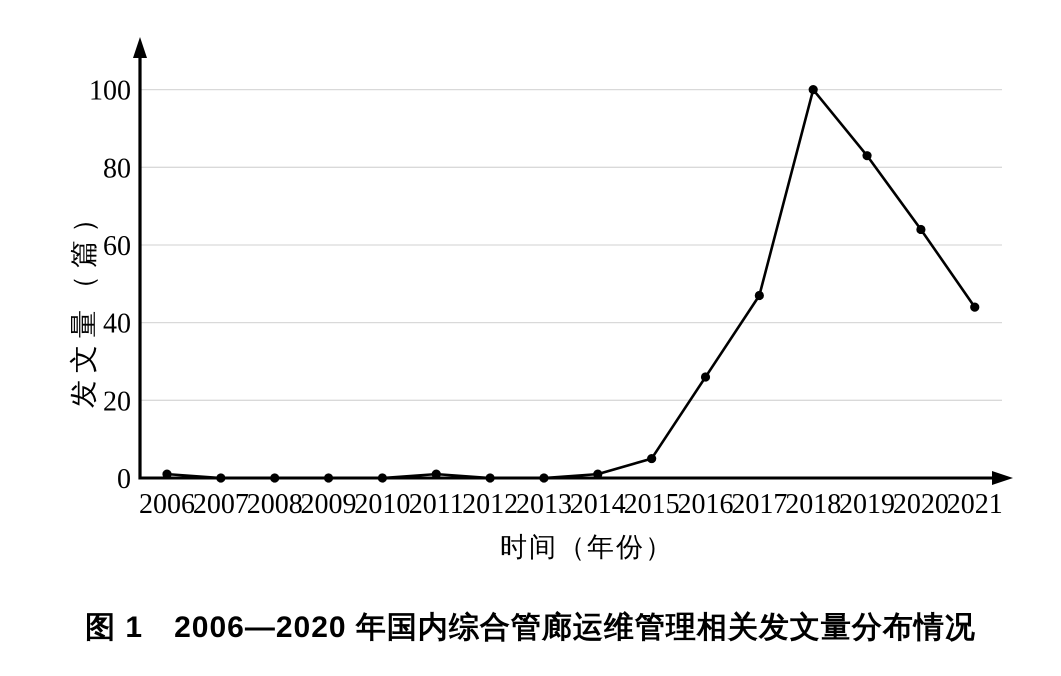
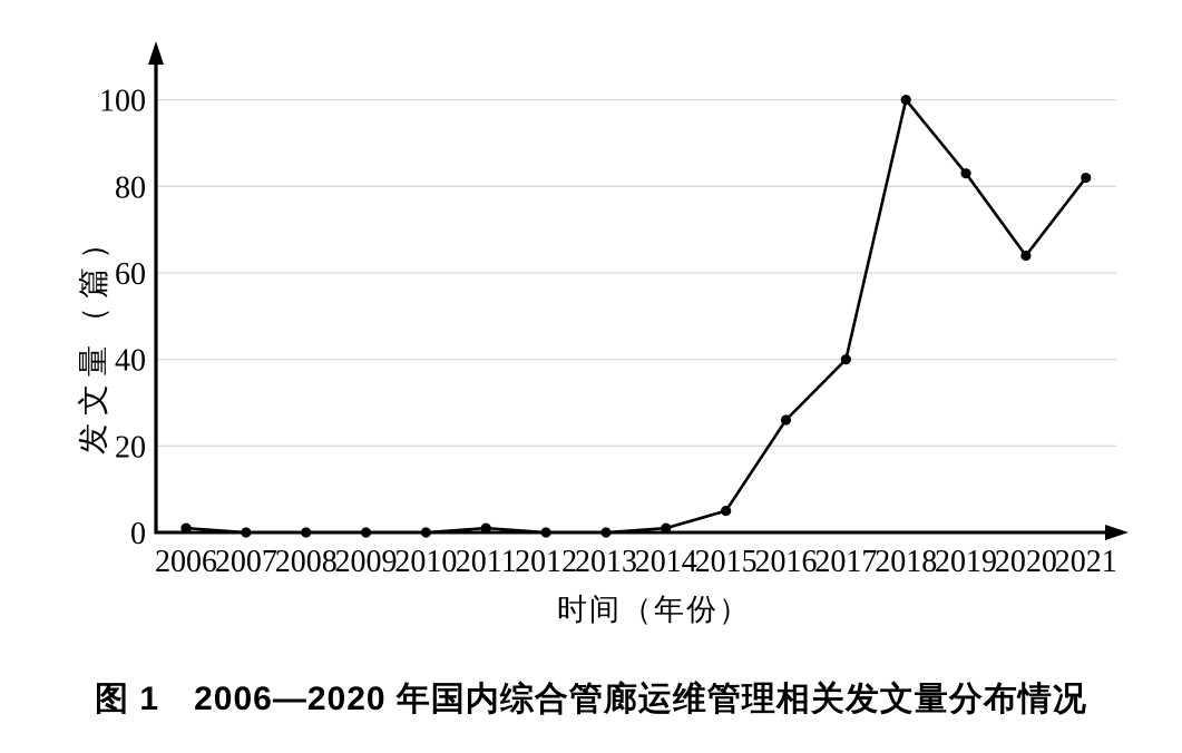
2017: 47 -> 40
2021: 44 -> 82
